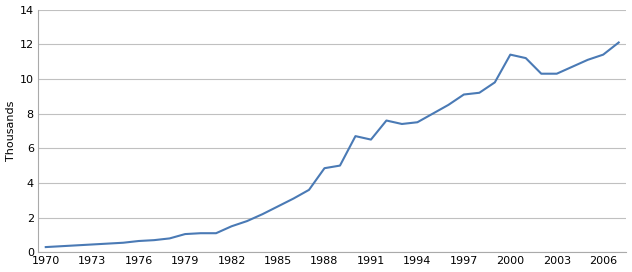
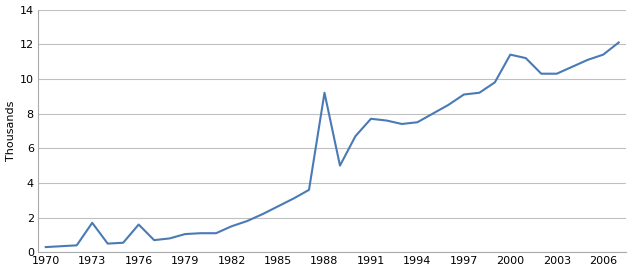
1973: 0.5 -> 1.7
1976: 0.7 -> 1.6
1988: 4.8 -> 9.2
1991: 6.5 -> 7.7
